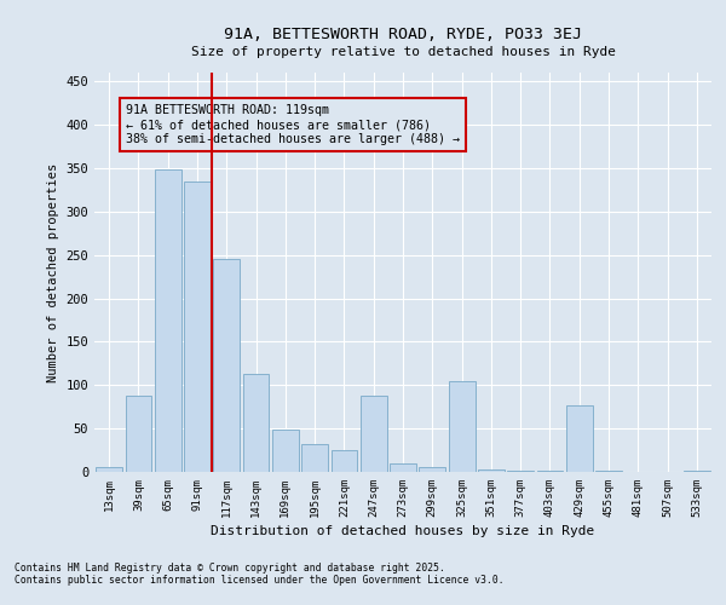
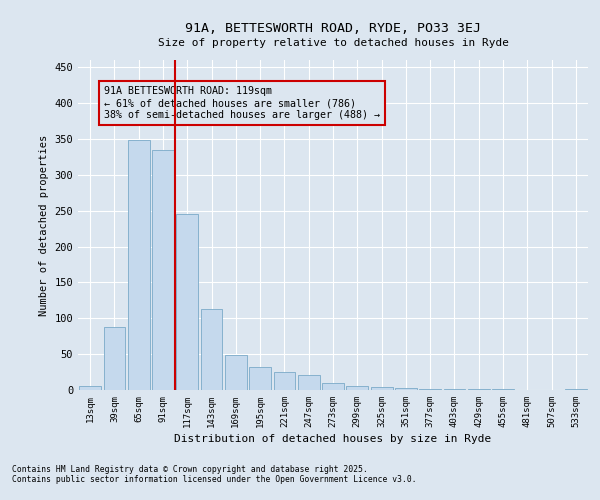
247sqm: 88 -> 21
325sqm: 104 -> 4
429sqm: 76 -> 1
